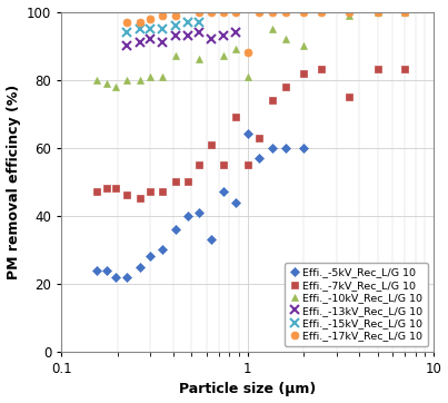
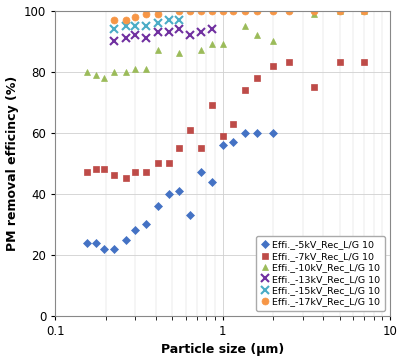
Effi._-5kV_Rec_L/G 10/1: 64 -> 56
Effi._-7kV_Rec_L/G 10/1: 55 -> 59
Effi._-10kV_Rec_L/G 10/1: 81 -> 89
Effi._-17kV_Rec_L/G 10/1: 88 -> 100
